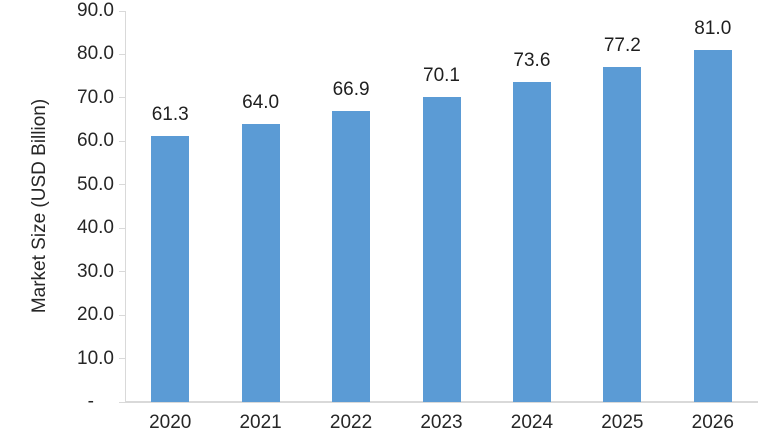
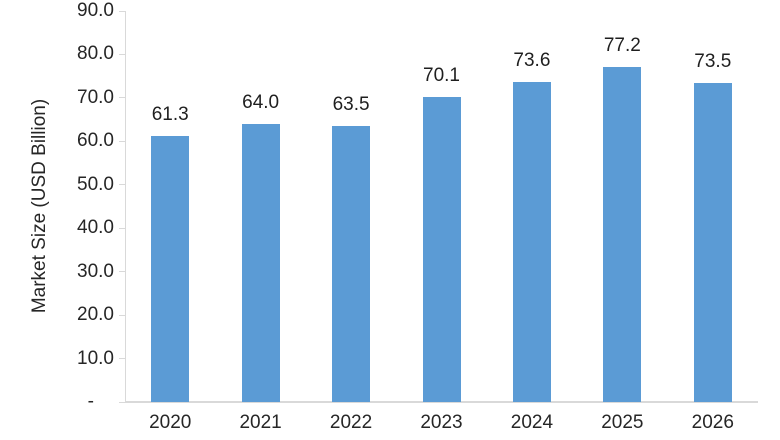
2022: 66.9 -> 63.5
2026: 81.0 -> 73.5
